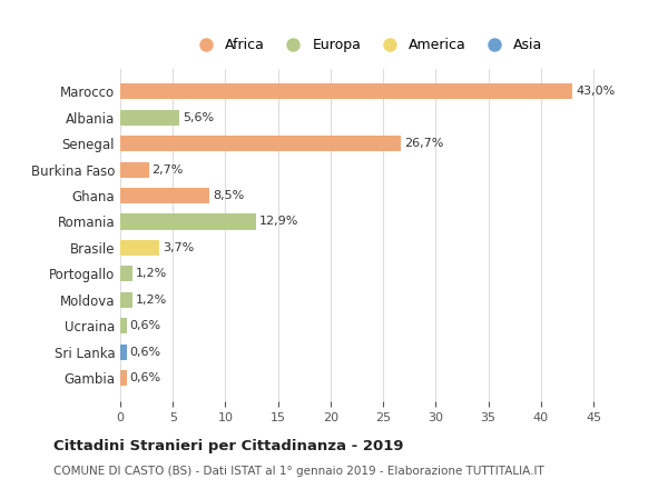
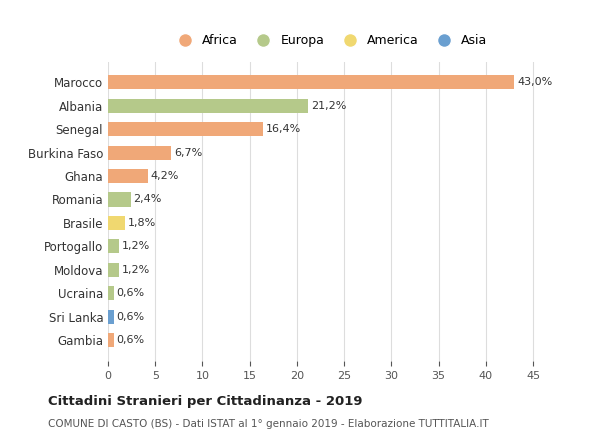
Albania: 5,6% -> 21,2%
Senegal: 26,7% -> 16,4%
Burkina Faso: 2,7% -> 6,7%
Ghana: 8,5% -> 4,2%
Romania: 12,9% -> 2,4%
Brasile: 3,7% -> 1,8%
